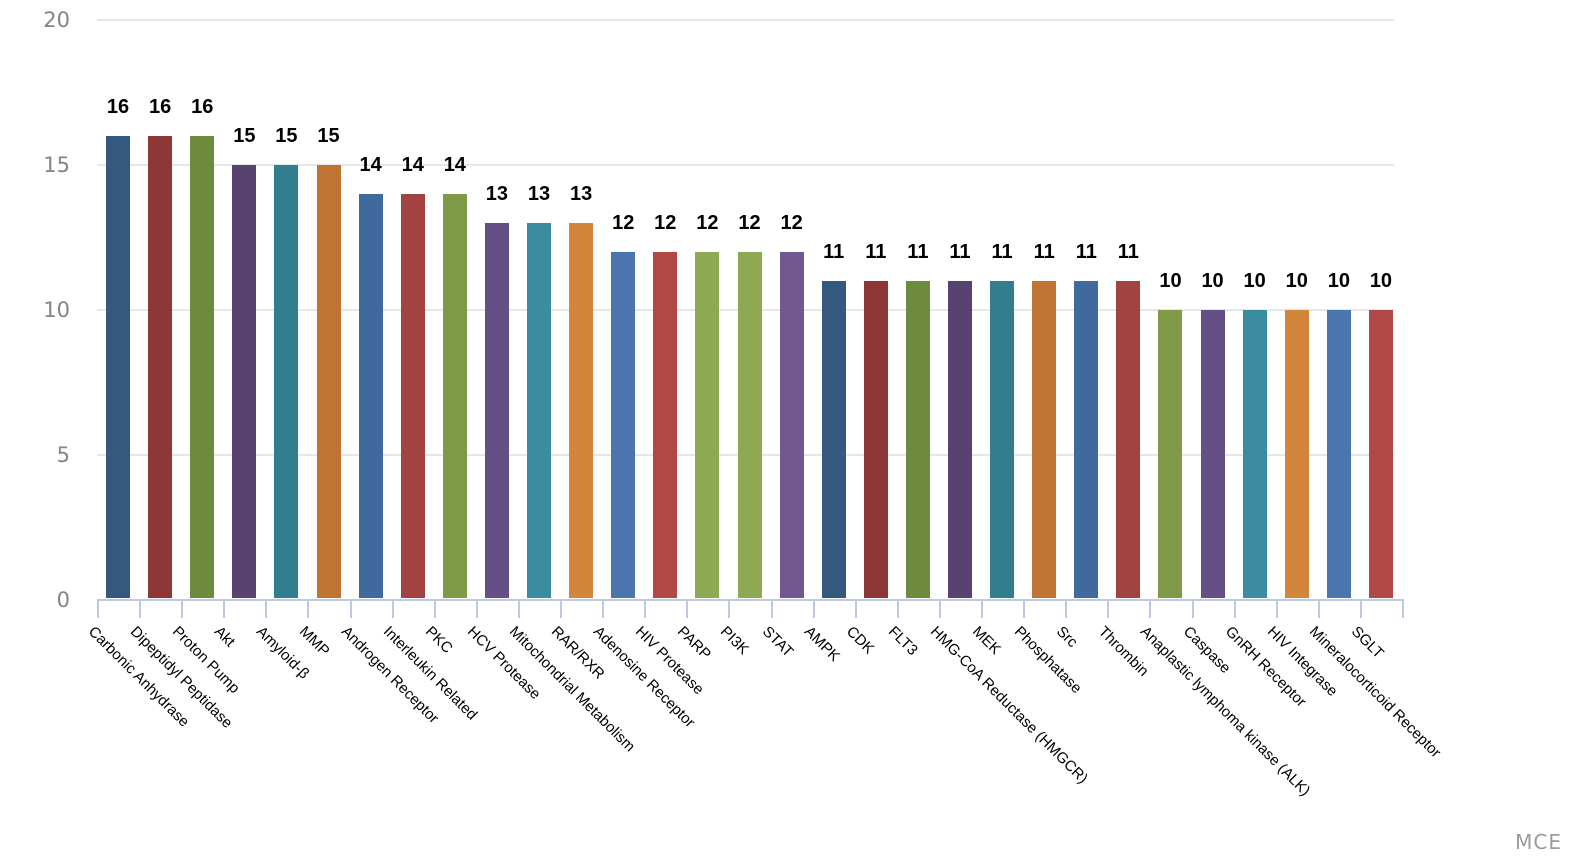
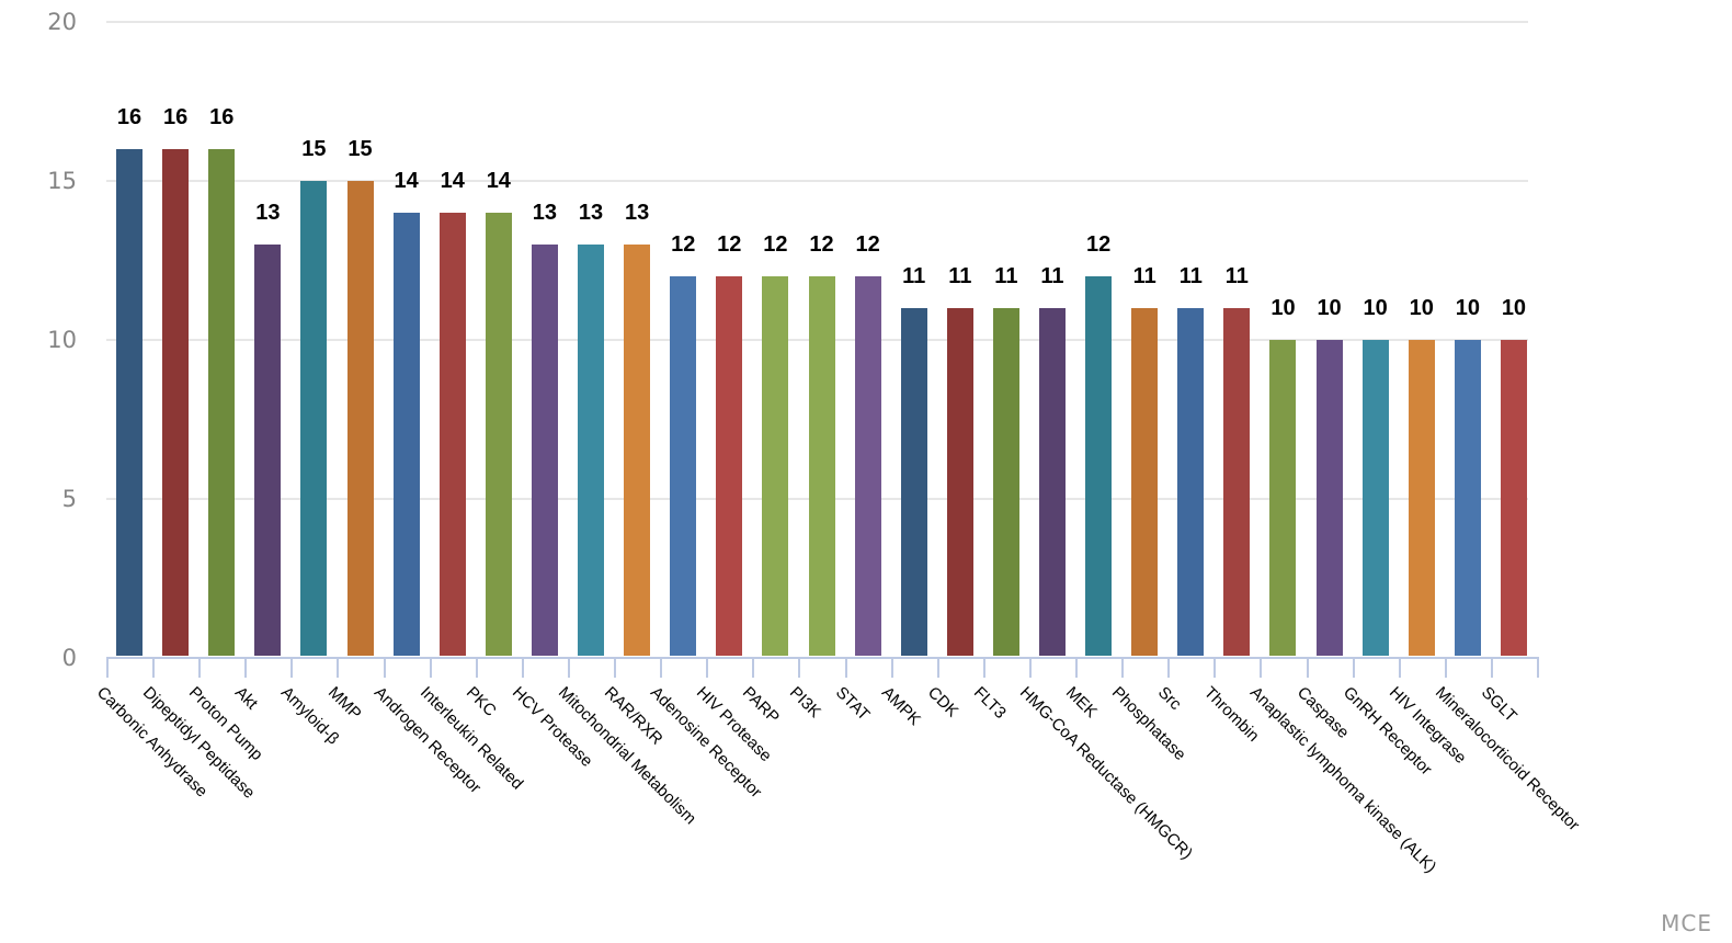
Akt: 15 -> 13
MEK: 11 -> 12
